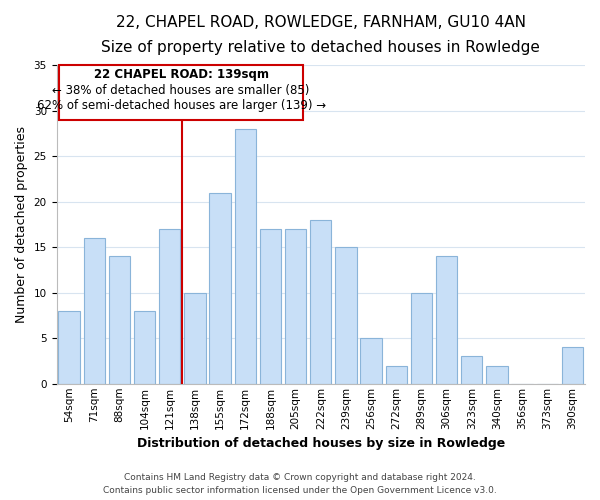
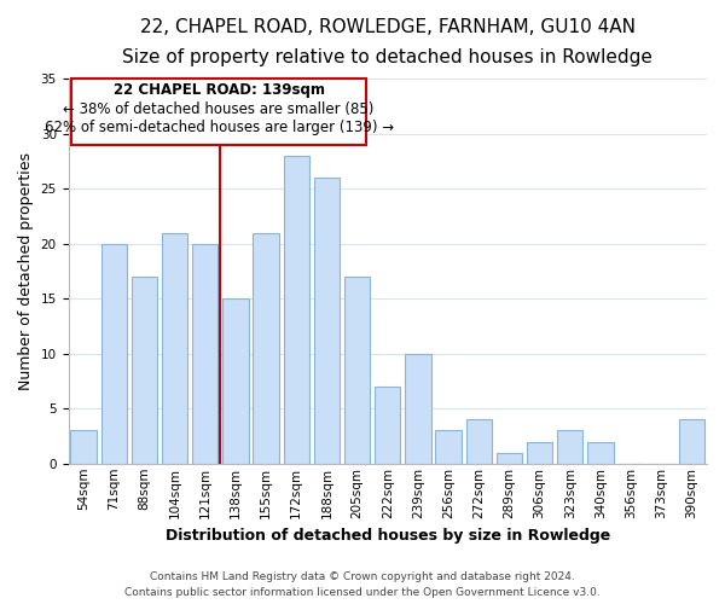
54sqm: 8 -> 3
71sqm: 16 -> 20
88sqm: 14 -> 17
104sqm: 8 -> 21
121sqm: 17 -> 20
138sqm: 10 -> 15
188sqm: 17 -> 26
222sqm: 18 -> 7
239sqm: 15 -> 10
256sqm: 5 -> 3
272sqm: 2 -> 4
289sqm: 10 -> 1
306sqm: 14 -> 2
